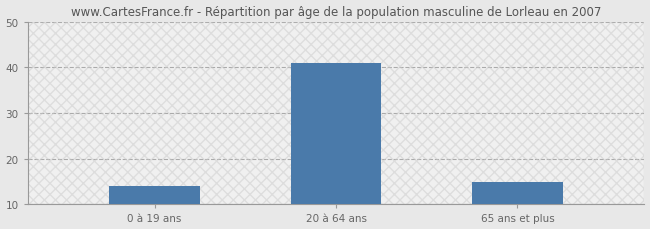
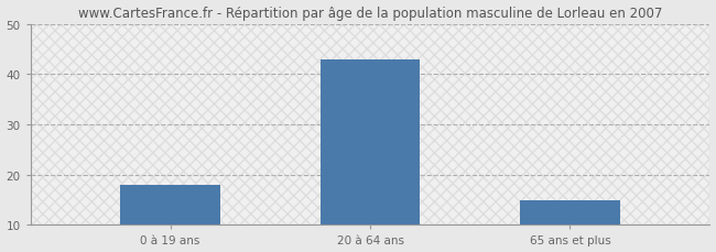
0 à 19 ans: 14 -> 18
20 à 64 ans: 41 -> 43
